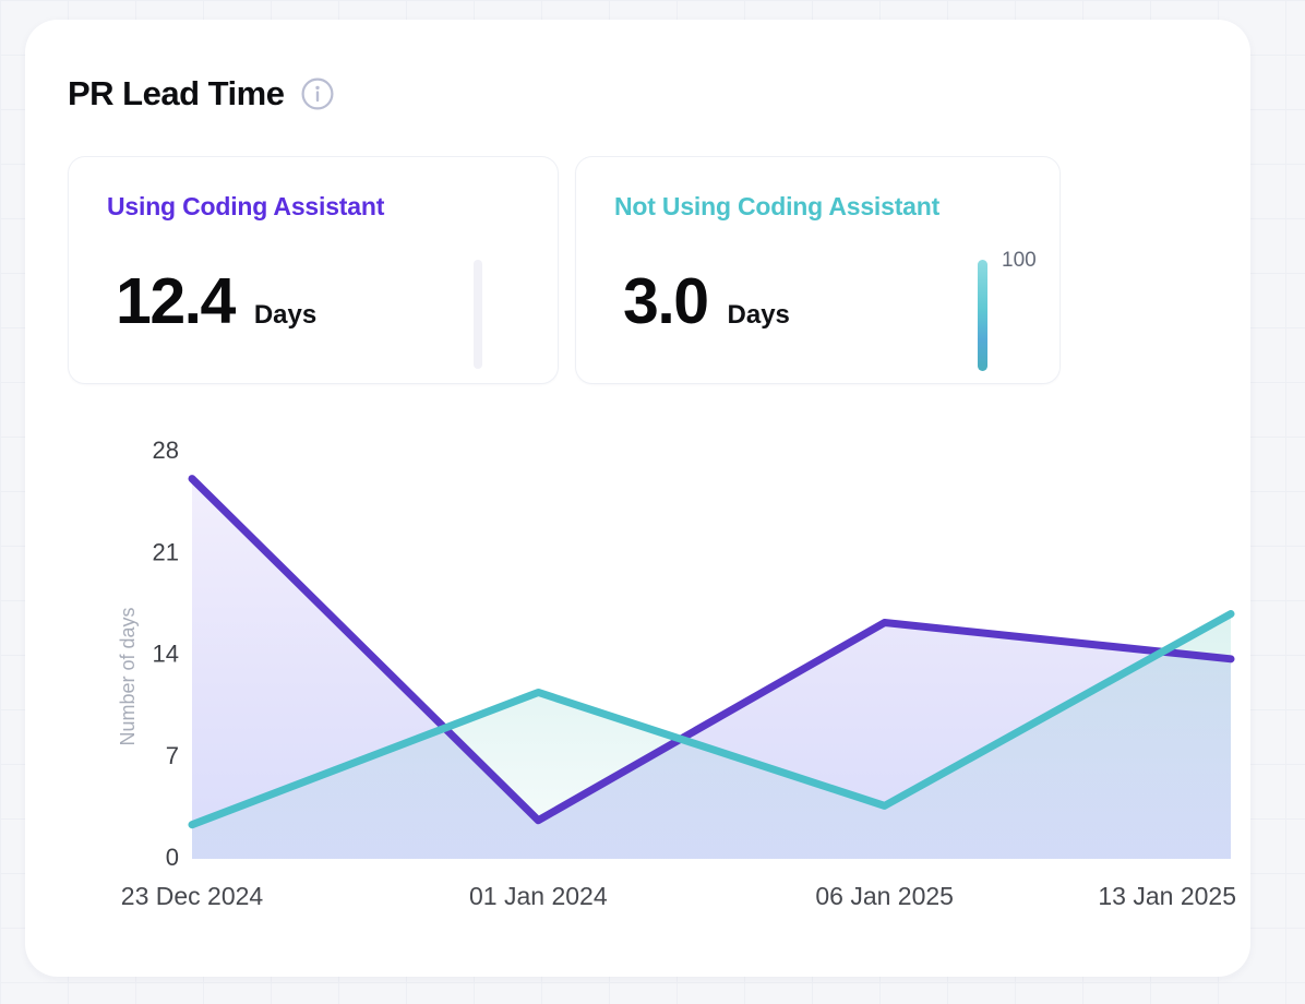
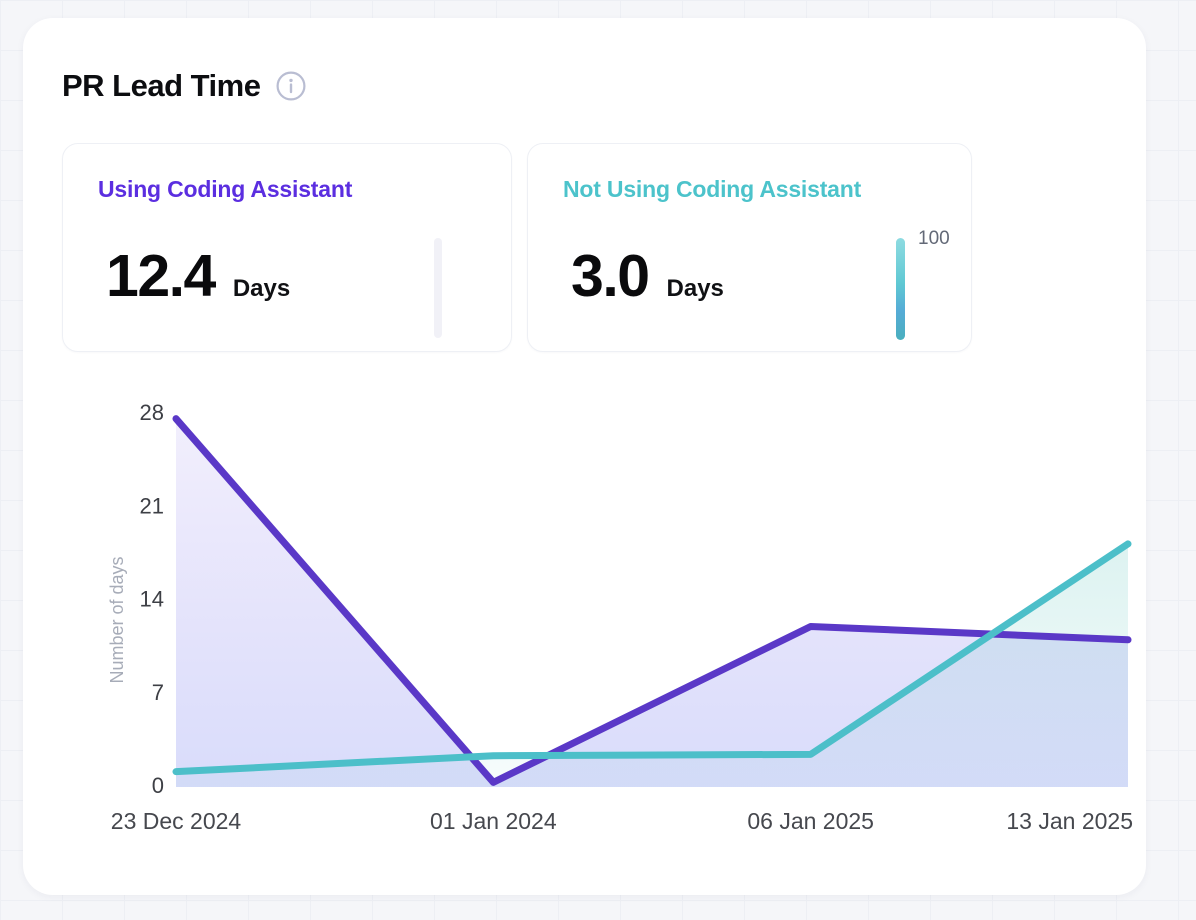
Using Coding Assistant/23 Dec 2024: 26.0 -> 27.5
Not Using Coding Assistant/23 Dec 2024: 2.2 -> 1.0
Using Coding Assistant/01 Jan 2024: 2.5 -> 0.2
Not Using Coding Assistant/01 Jan 2024: 11.3 -> 2.2
Using Coding Assistant/06 Jan 2025: 16.1 -> 11.9
Not Using Coding Assistant/06 Jan 2025: 3.5 -> 2.3
Using Coding Assistant/13 Jan 2025: 13.6 -> 10.9
Not Using Coding Assistant/13 Jan 2025: 16.7 -> 18.1
